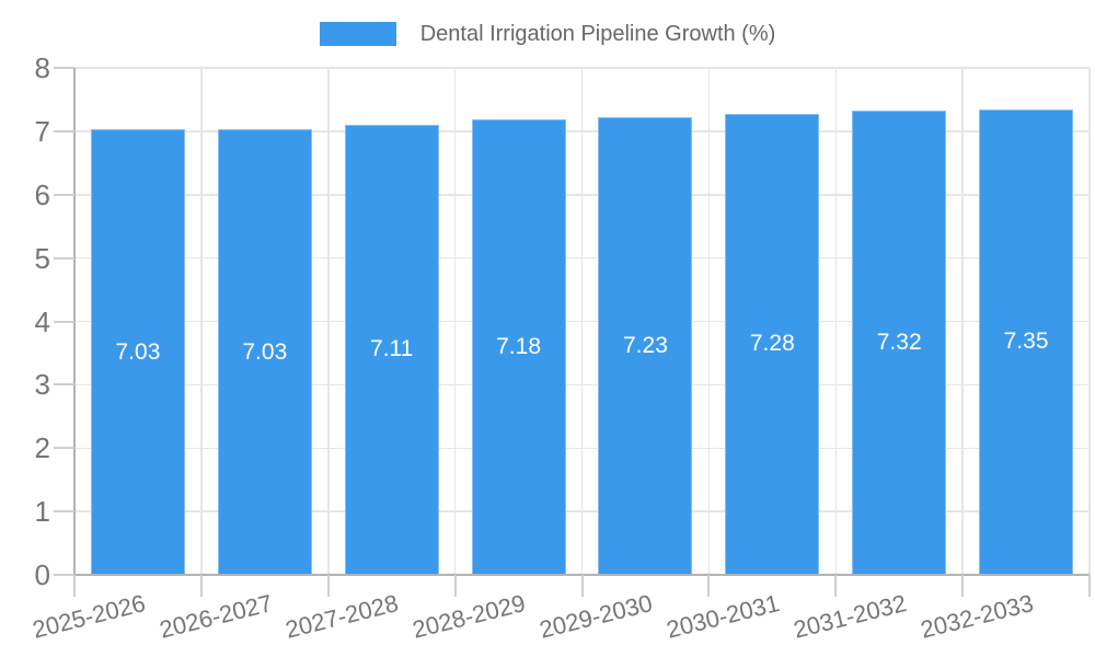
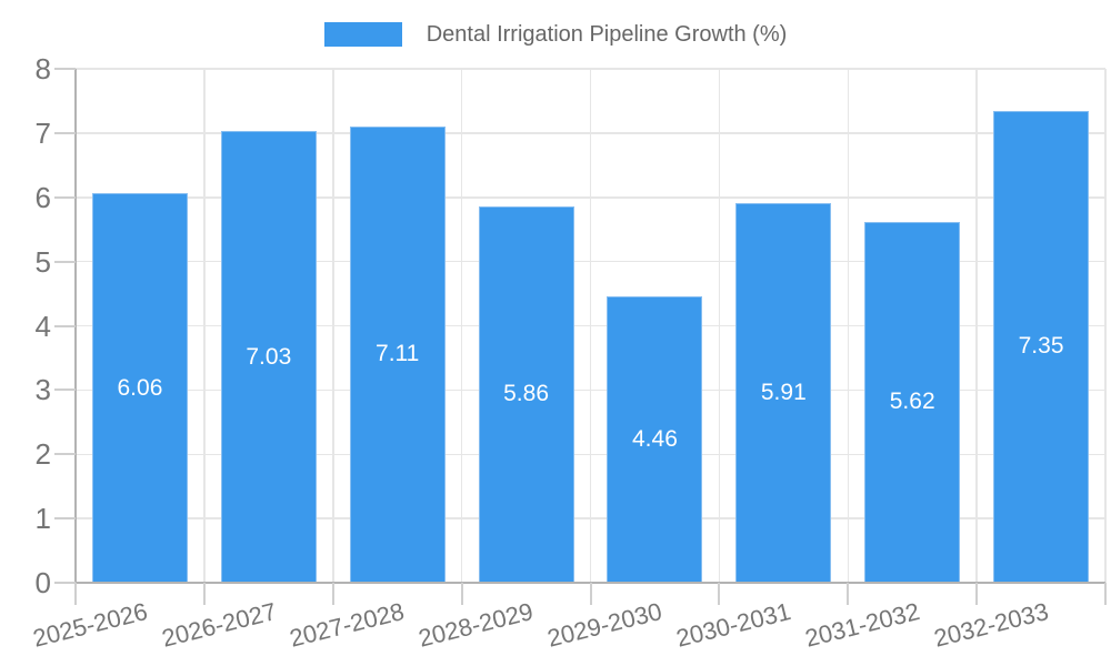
2025-2026: 7.03 -> 6.06
2028-2029: 7.18 -> 5.86
2029-2030: 7.23 -> 4.46
2030-2031: 7.28 -> 5.91
2031-2032: 7.32 -> 5.62
